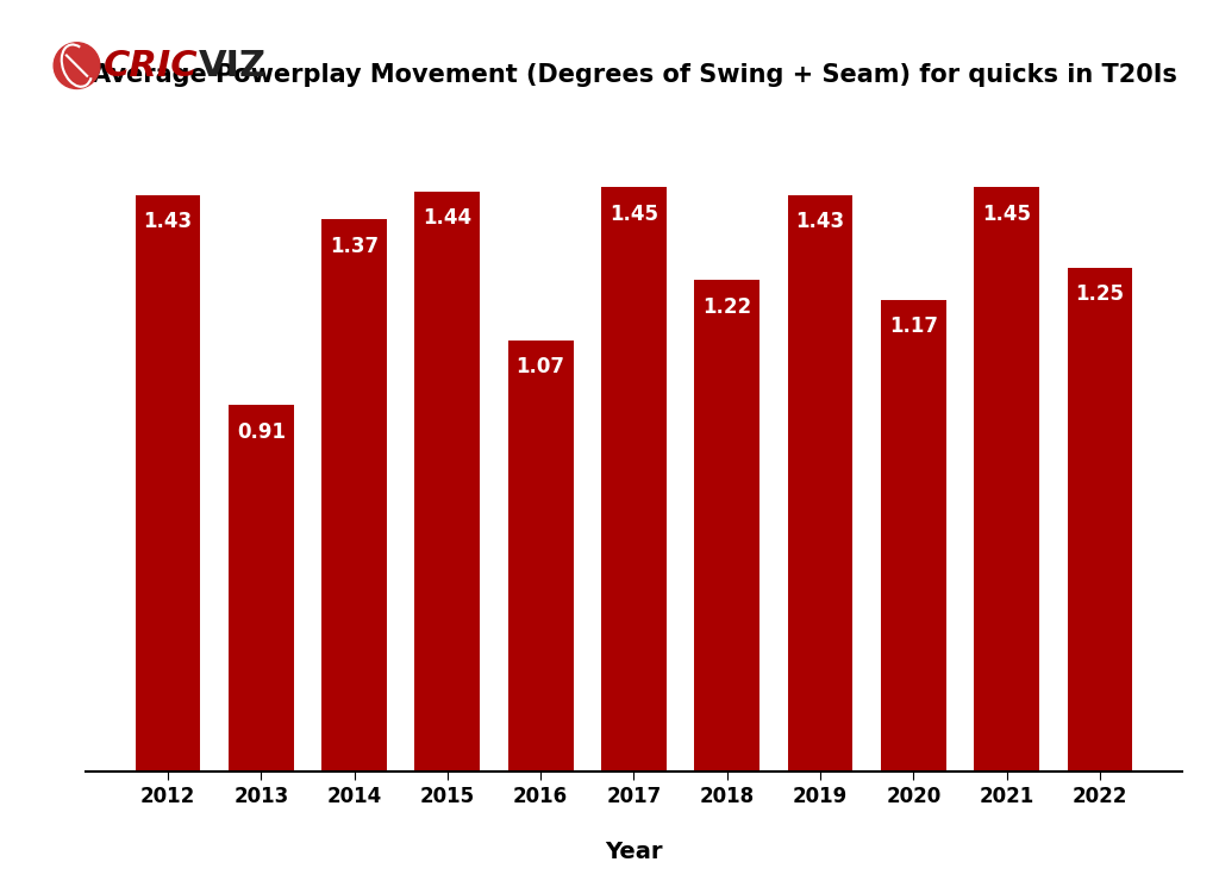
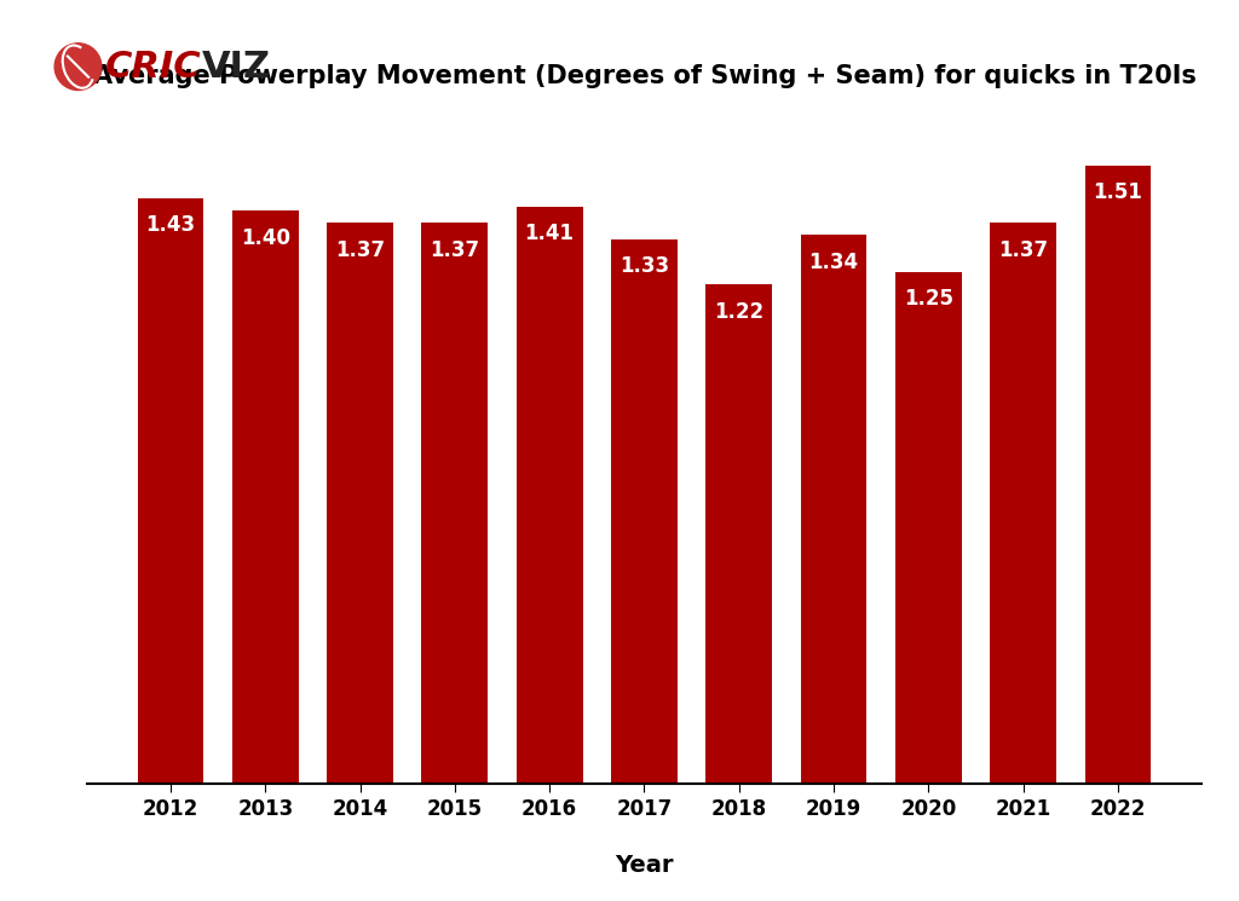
2013: 0.91 -> 1.40
2015: 1.44 -> 1.37
2016: 1.07 -> 1.41
2017: 1.45 -> 1.33
2019: 1.43 -> 1.34
2020: 1.17 -> 1.25
2021: 1.45 -> 1.37
2022: 1.25 -> 1.51
